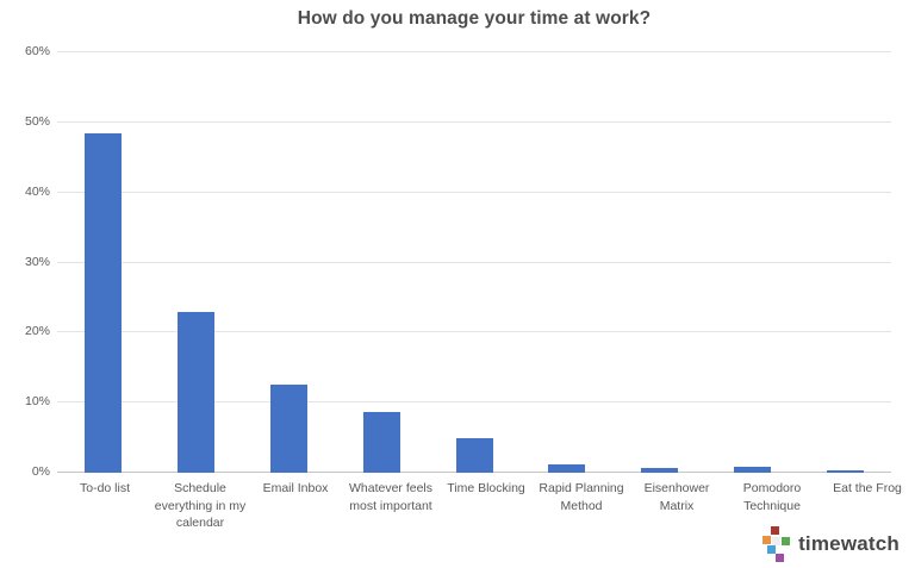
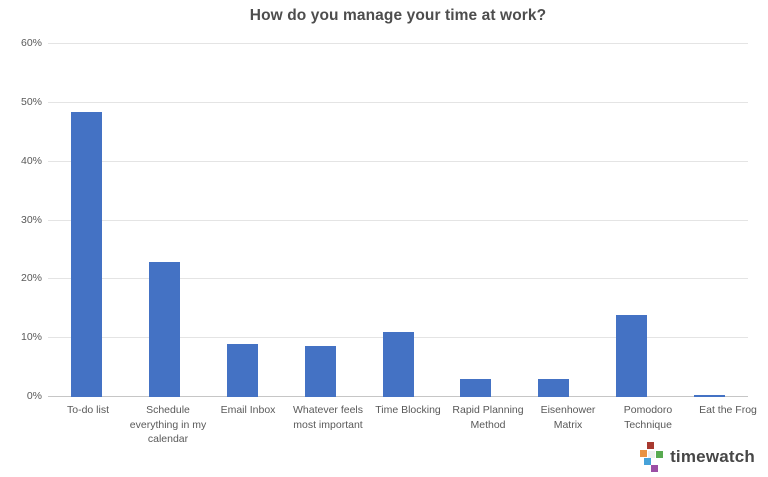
Email Inbox: 12% -> 9%
Time Blocking: 5% -> 11%
Rapid Planning Method: 1% -> 3%
Eisenhower Matrix: 1% -> 3%
Pomodoro Technique: 1% -> 14%
